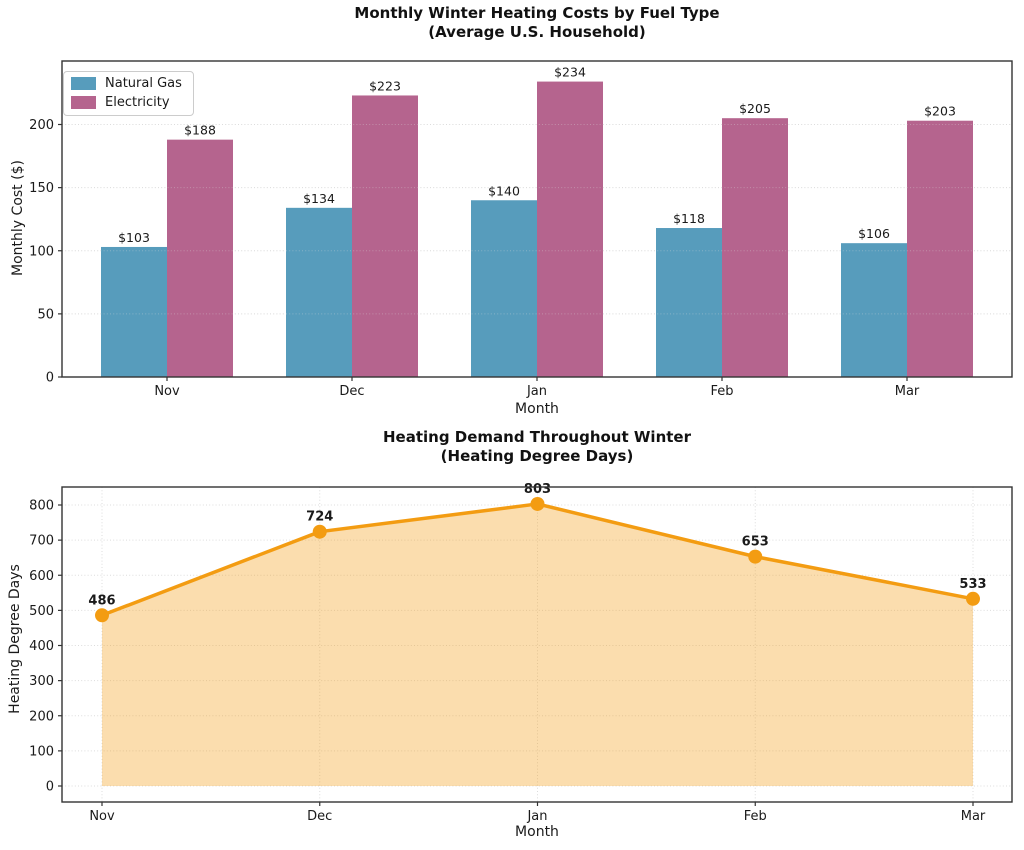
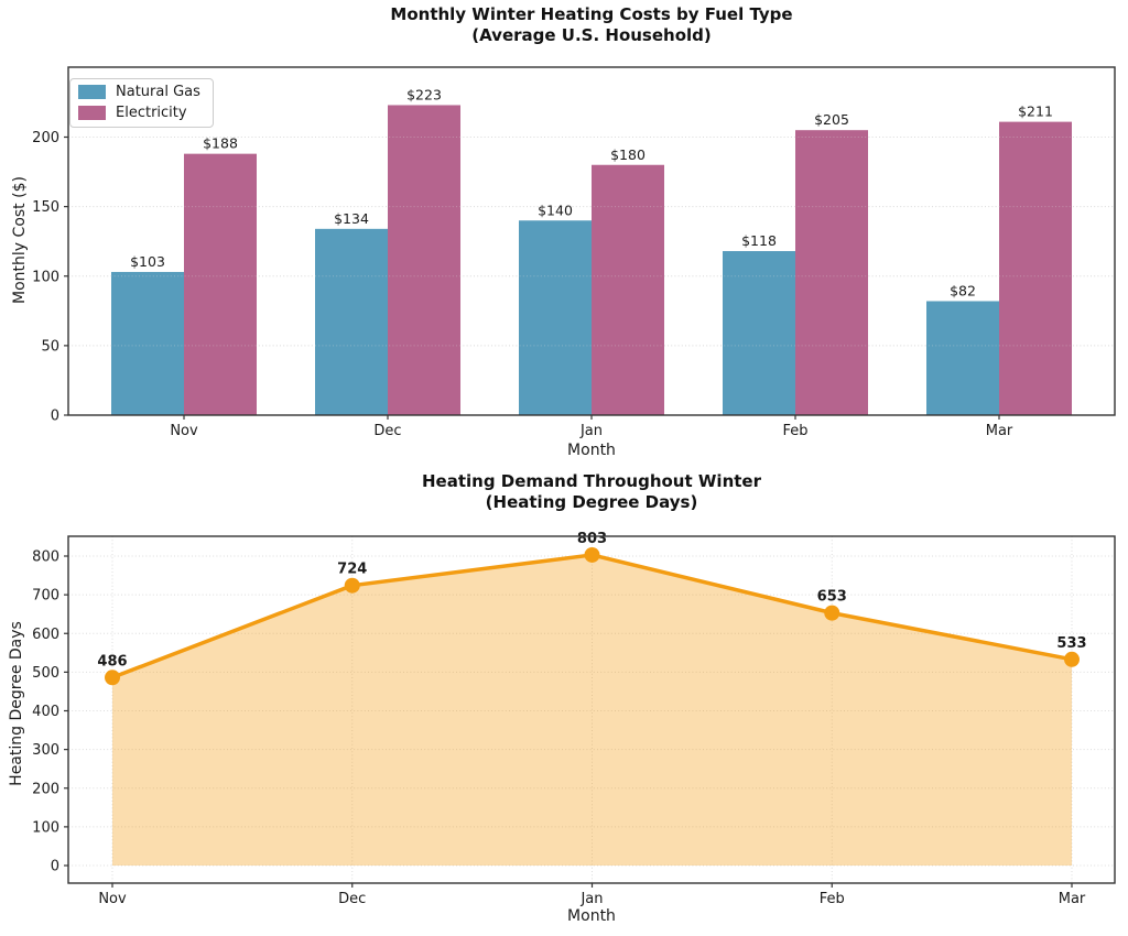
Monthly Winter Heating Costs by Fuel Type/Electricity/Jan: $234 -> $180
Monthly Winter Heating Costs by Fuel Type/Natural Gas/Mar: $106 -> $82
Monthly Winter Heating Costs by Fuel Type/Electricity/Mar: $203 -> $211
